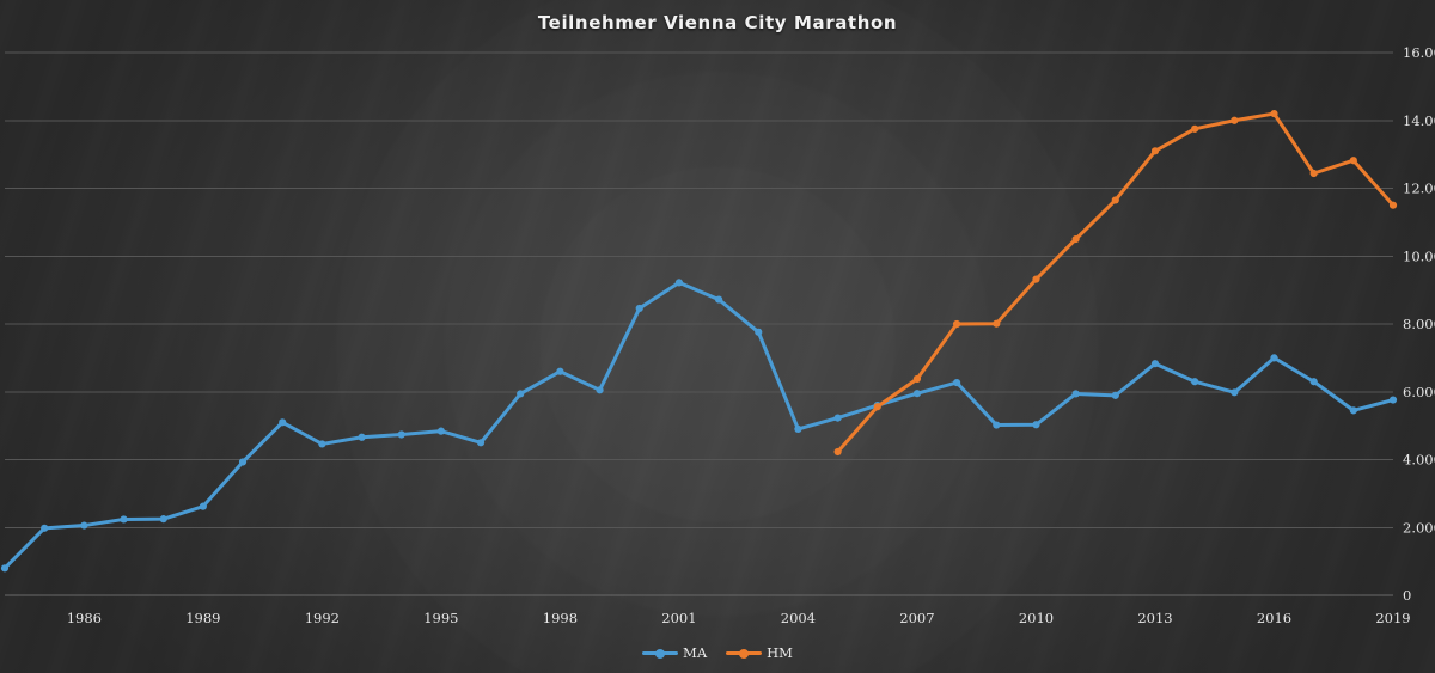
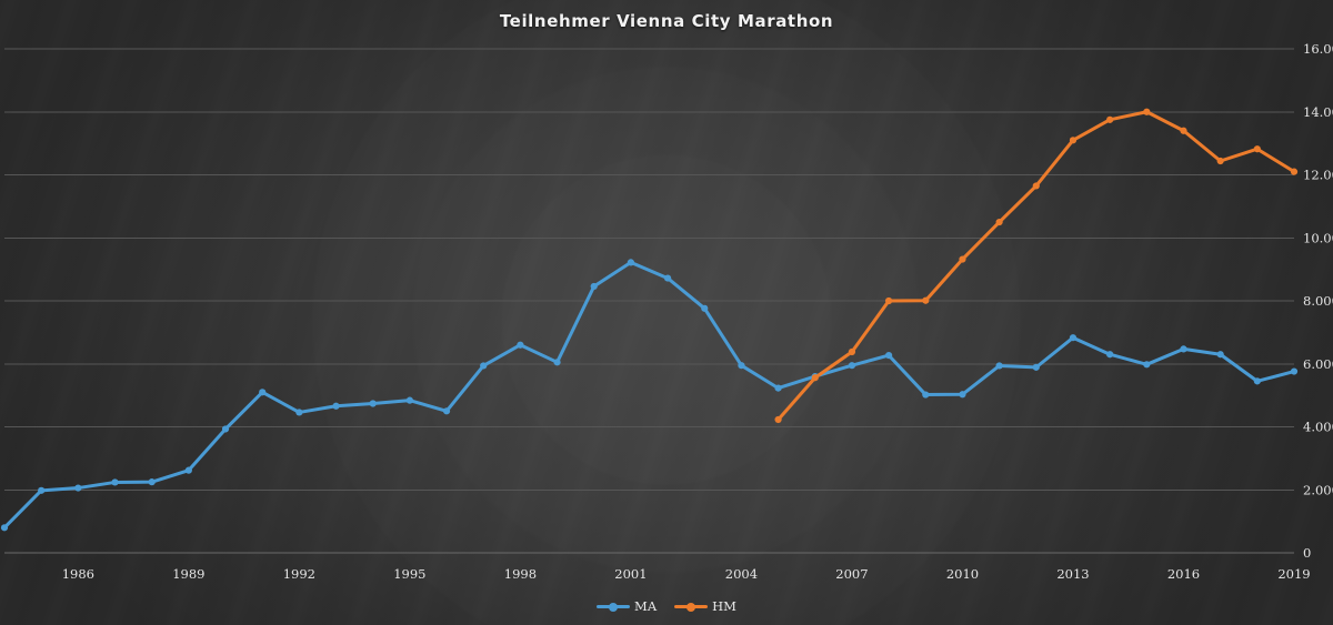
MA/2004: 4900 -> 6000
MA/2016: 7000 -> 6500
HM/2016: 14200 -> 13400
HM/2019: 11500 -> 12100
